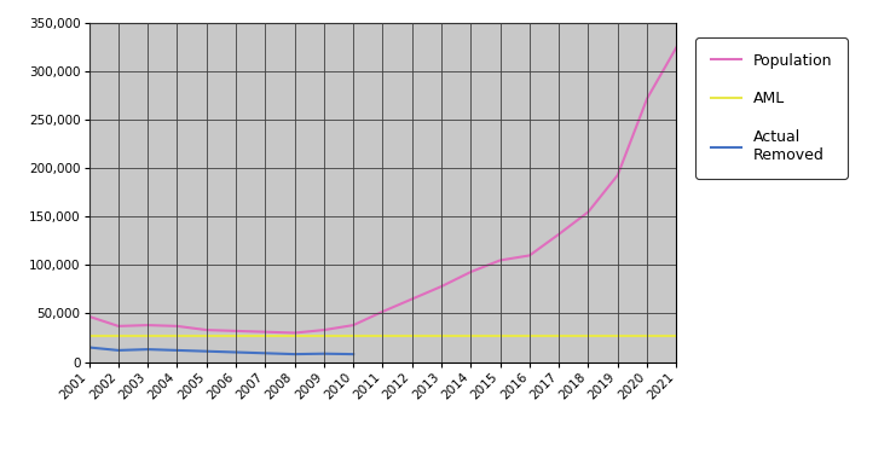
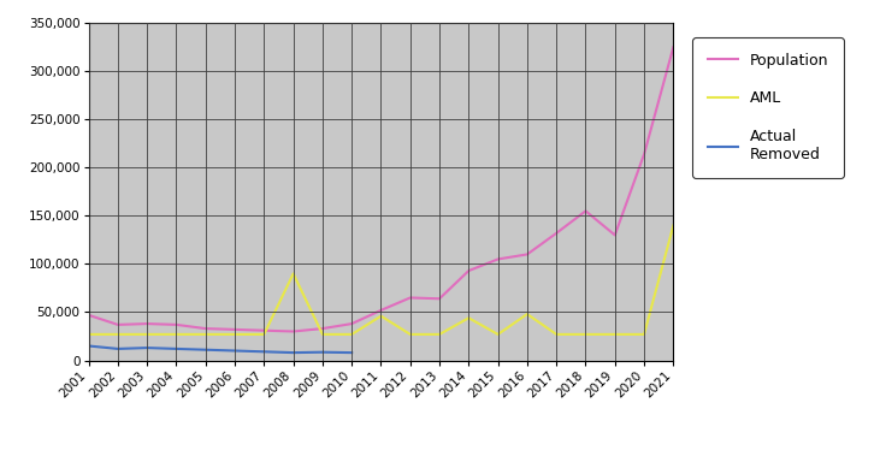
AML/2008: 27,000 -> 90,000
AML/2011: 27,000 -> 46,000
Population/2013: 78,000 -> 64,000
AML/2014: 27,000 -> 44,000
AML/2016: 27,000 -> 48,000
Population/2019: 193,000 -> 130,000
Population/2020: 272,000 -> 214,000
AML/2021: 27,000 -> 140,000
